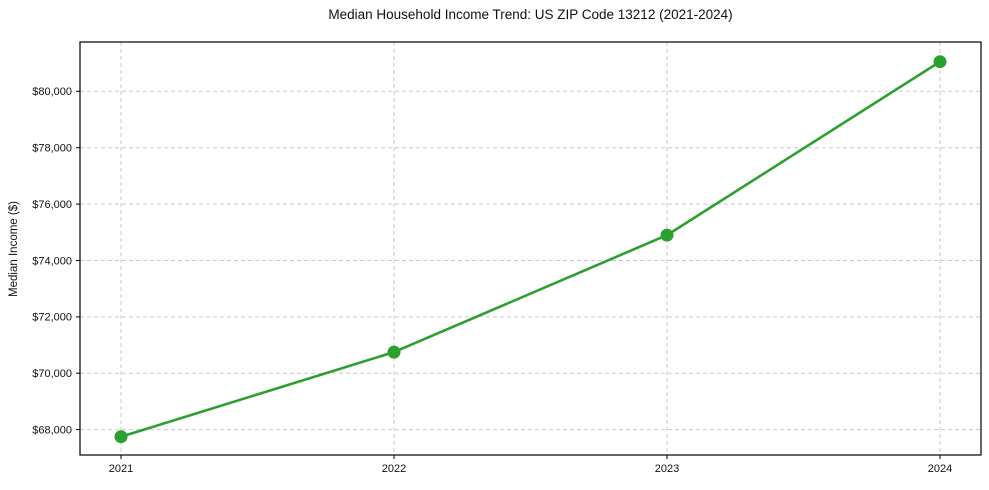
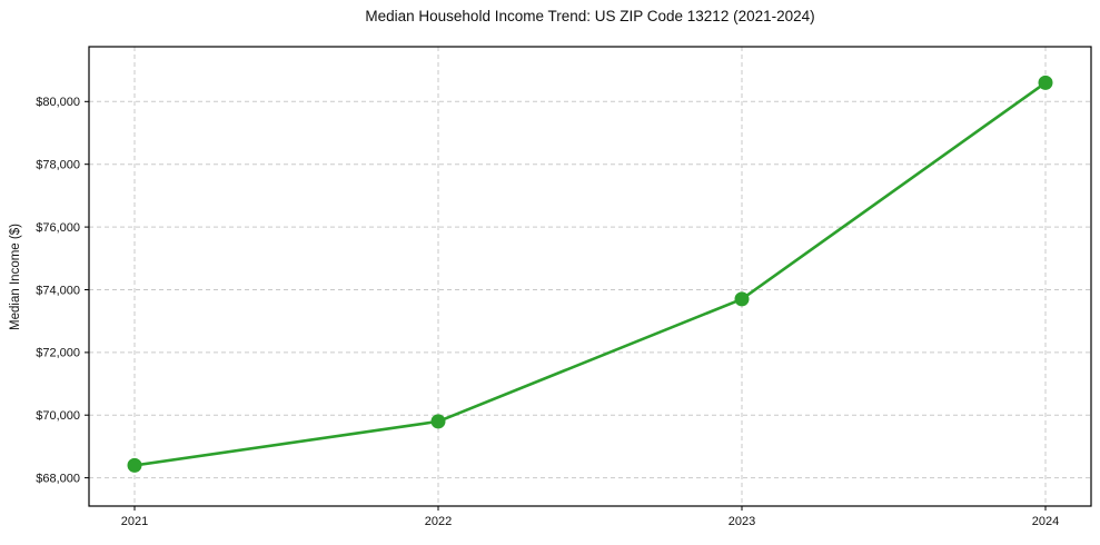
2021: $67800 -> $68400
2022: $70800 -> $69800
2023: $74900 -> $73700
2024: $81000 -> $80600
